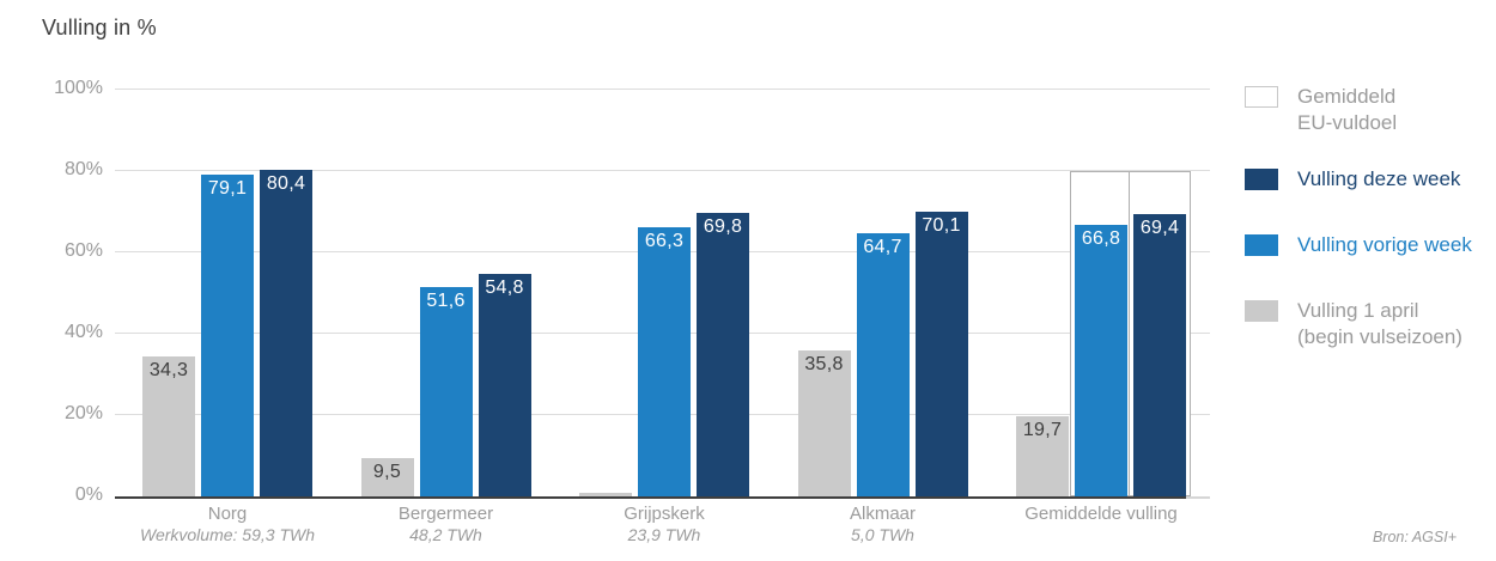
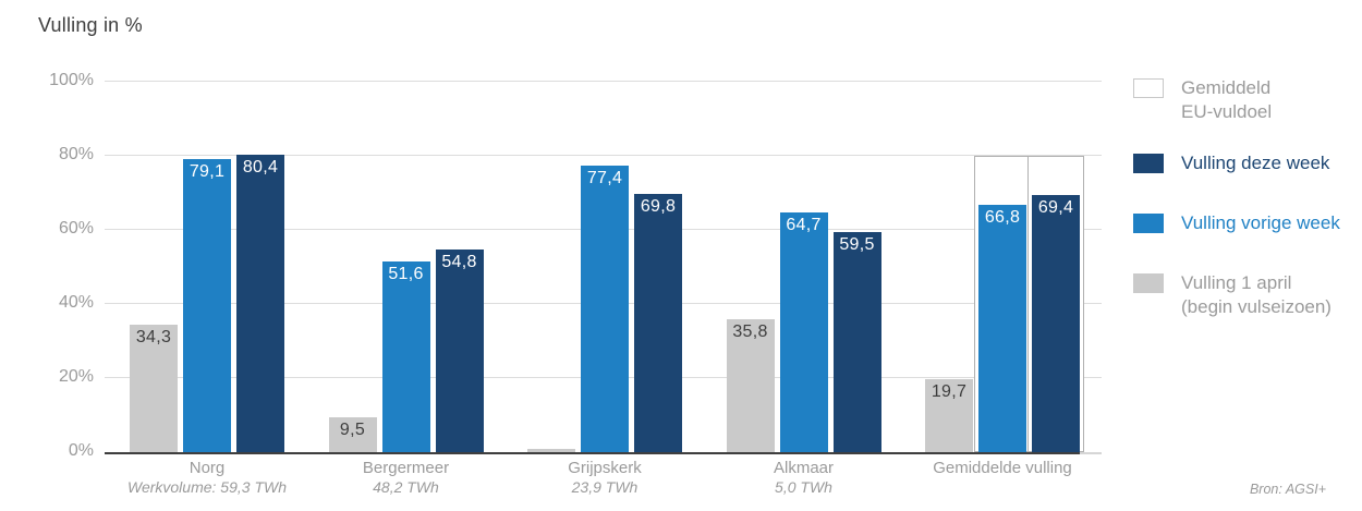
Vulling vorige week/Grijpskerk: 66,3 -> 77,4
Vulling deze week/Alkmaar: 70,1 -> 59,5
